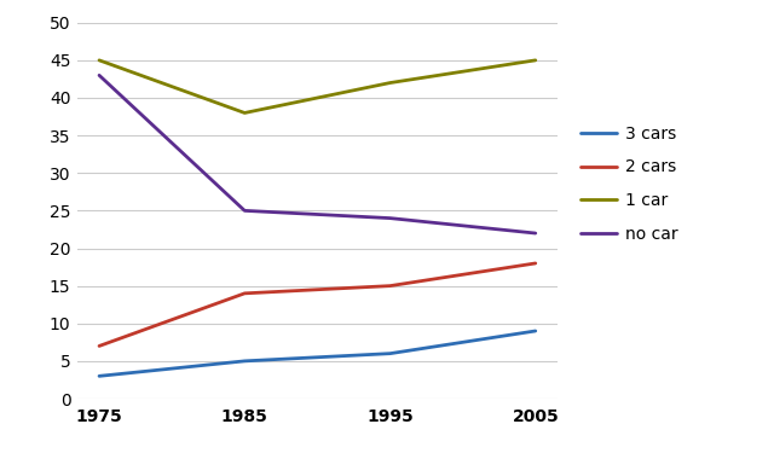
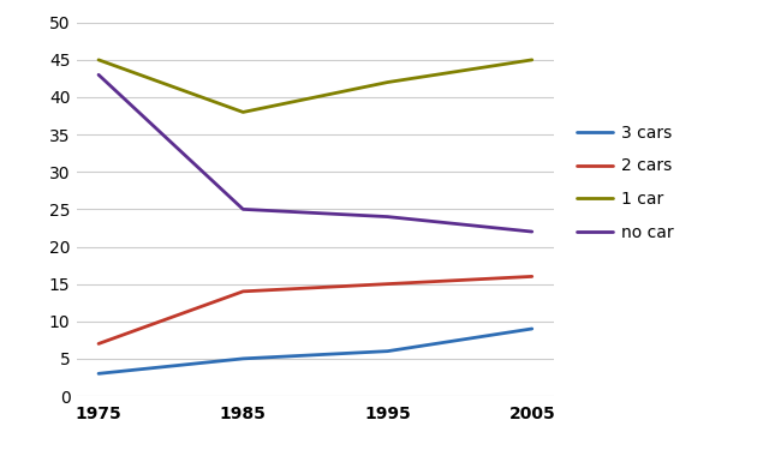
2 cars/2005: 18 -> 16
